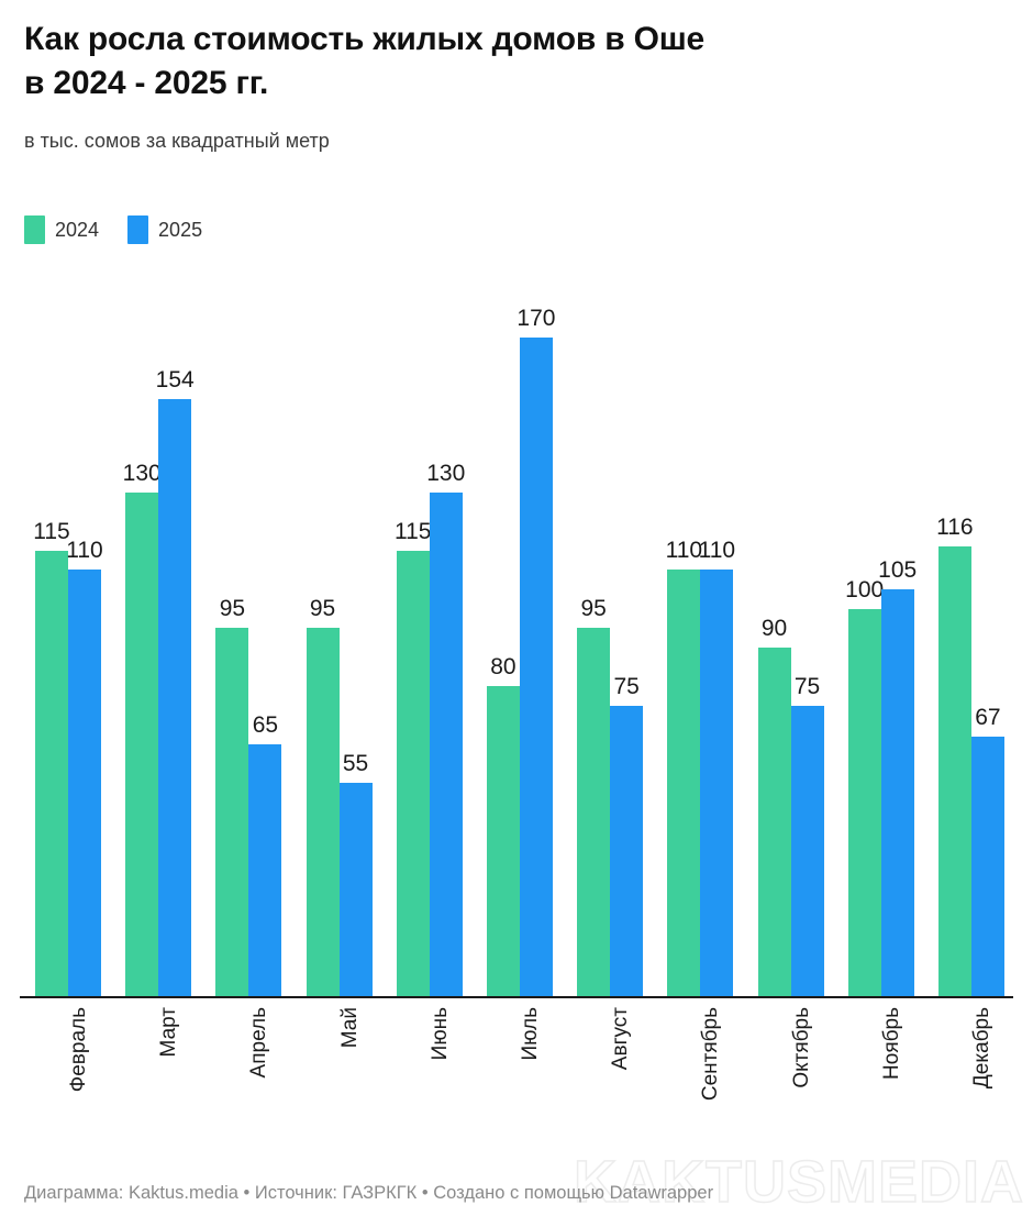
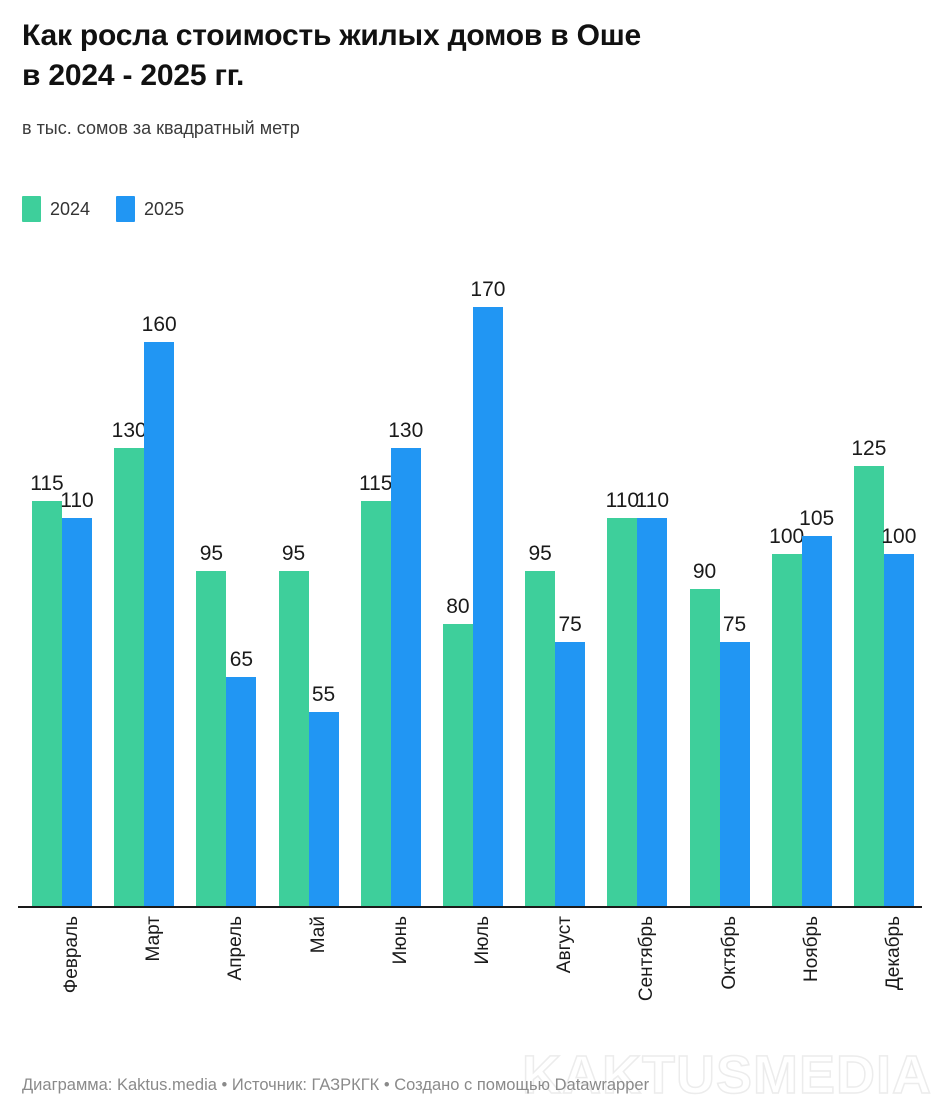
2025/Март: 154 -> 160
2024/Декабрь: 116 -> 125
2025/Декабрь: 67 -> 100
